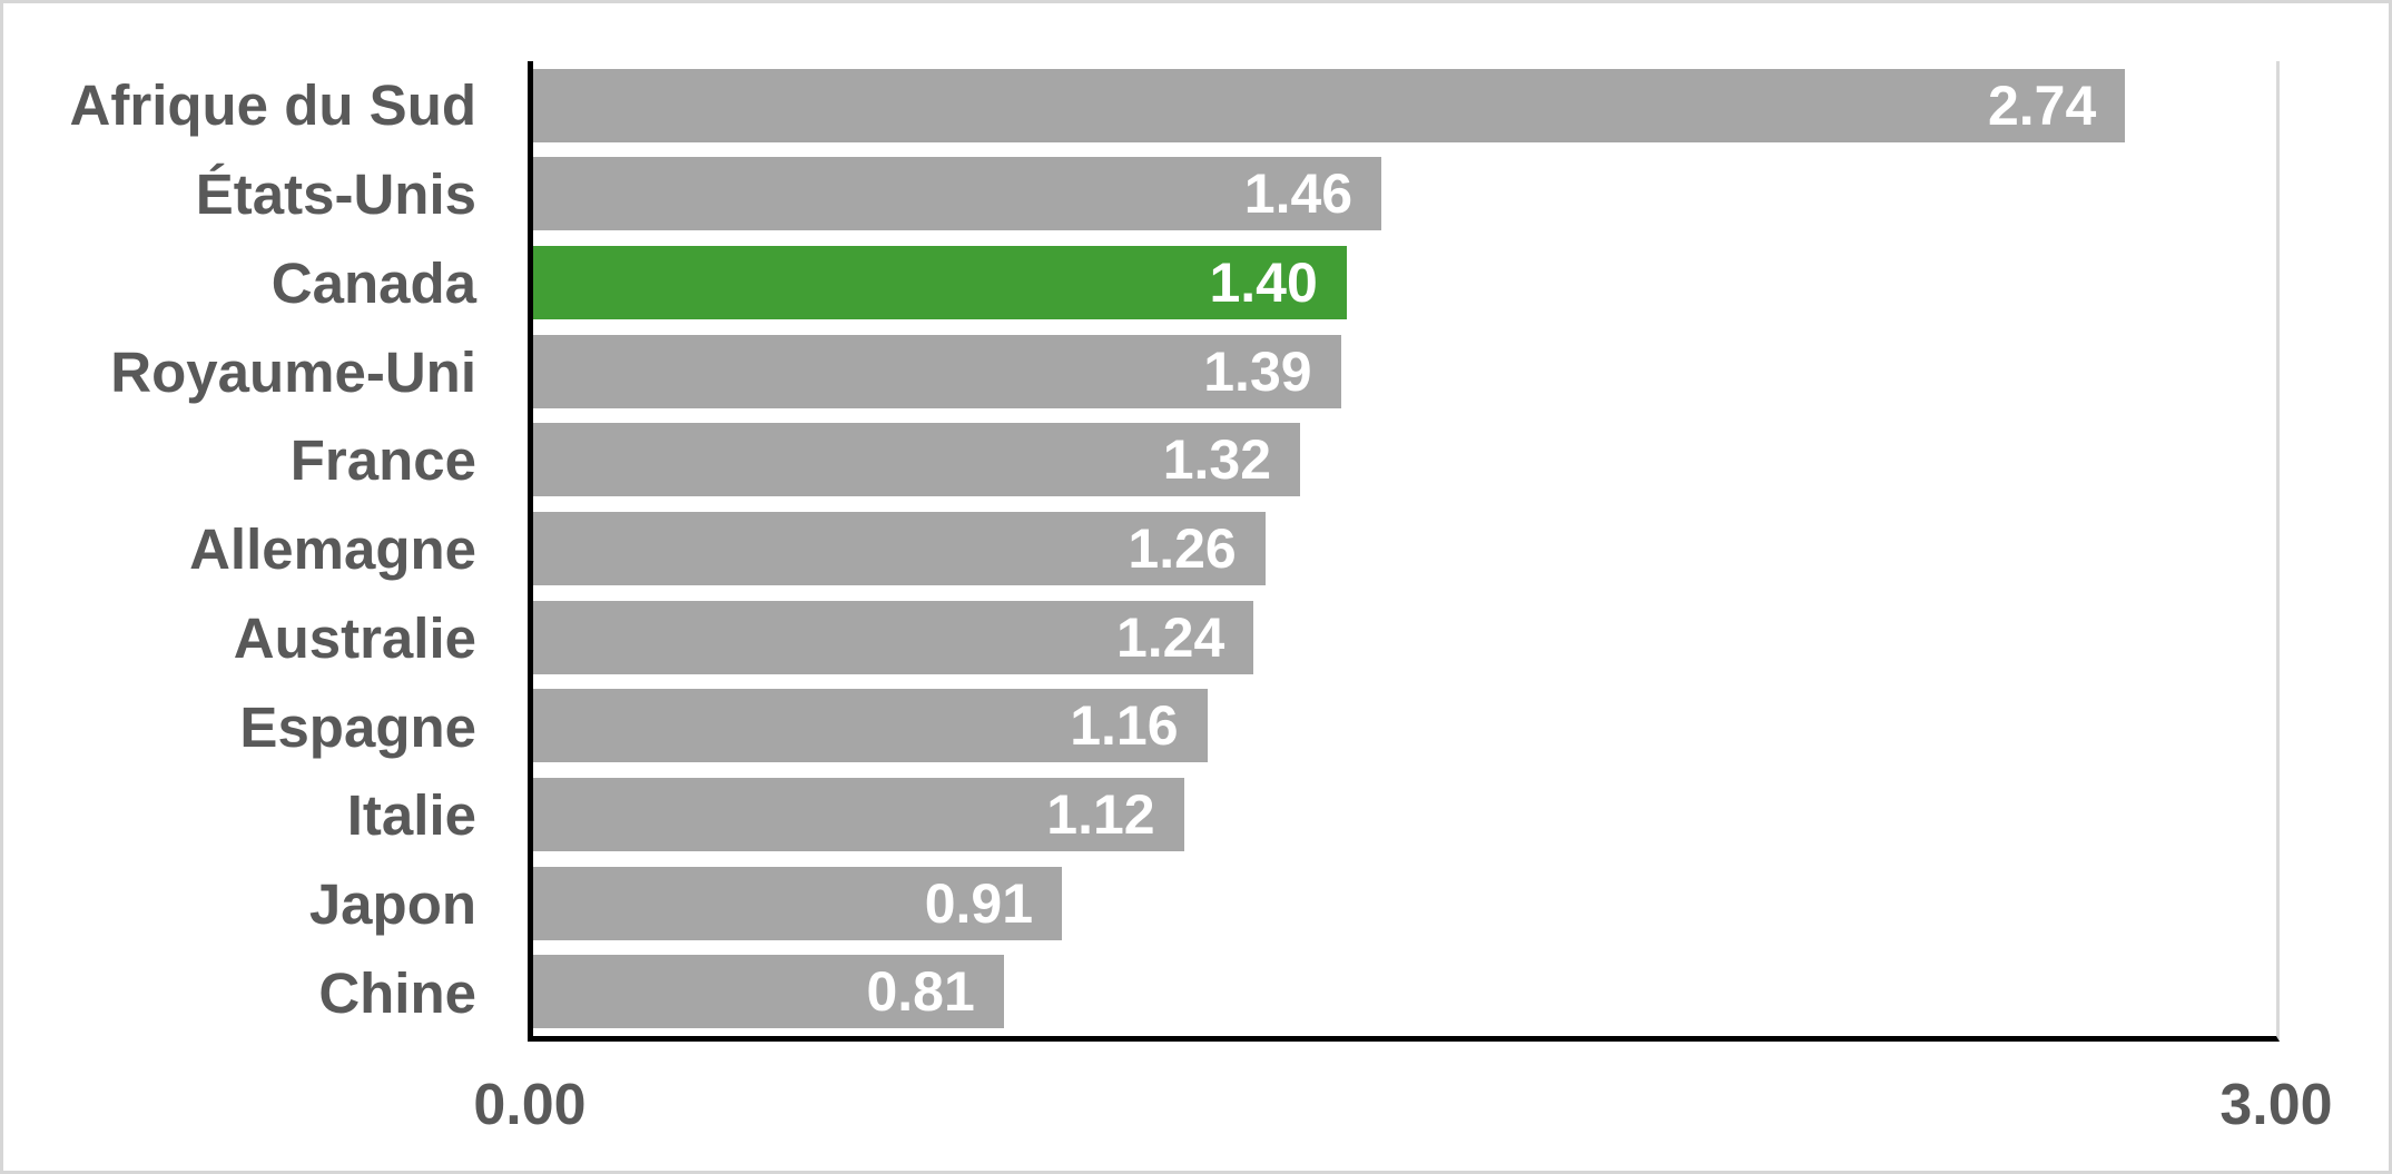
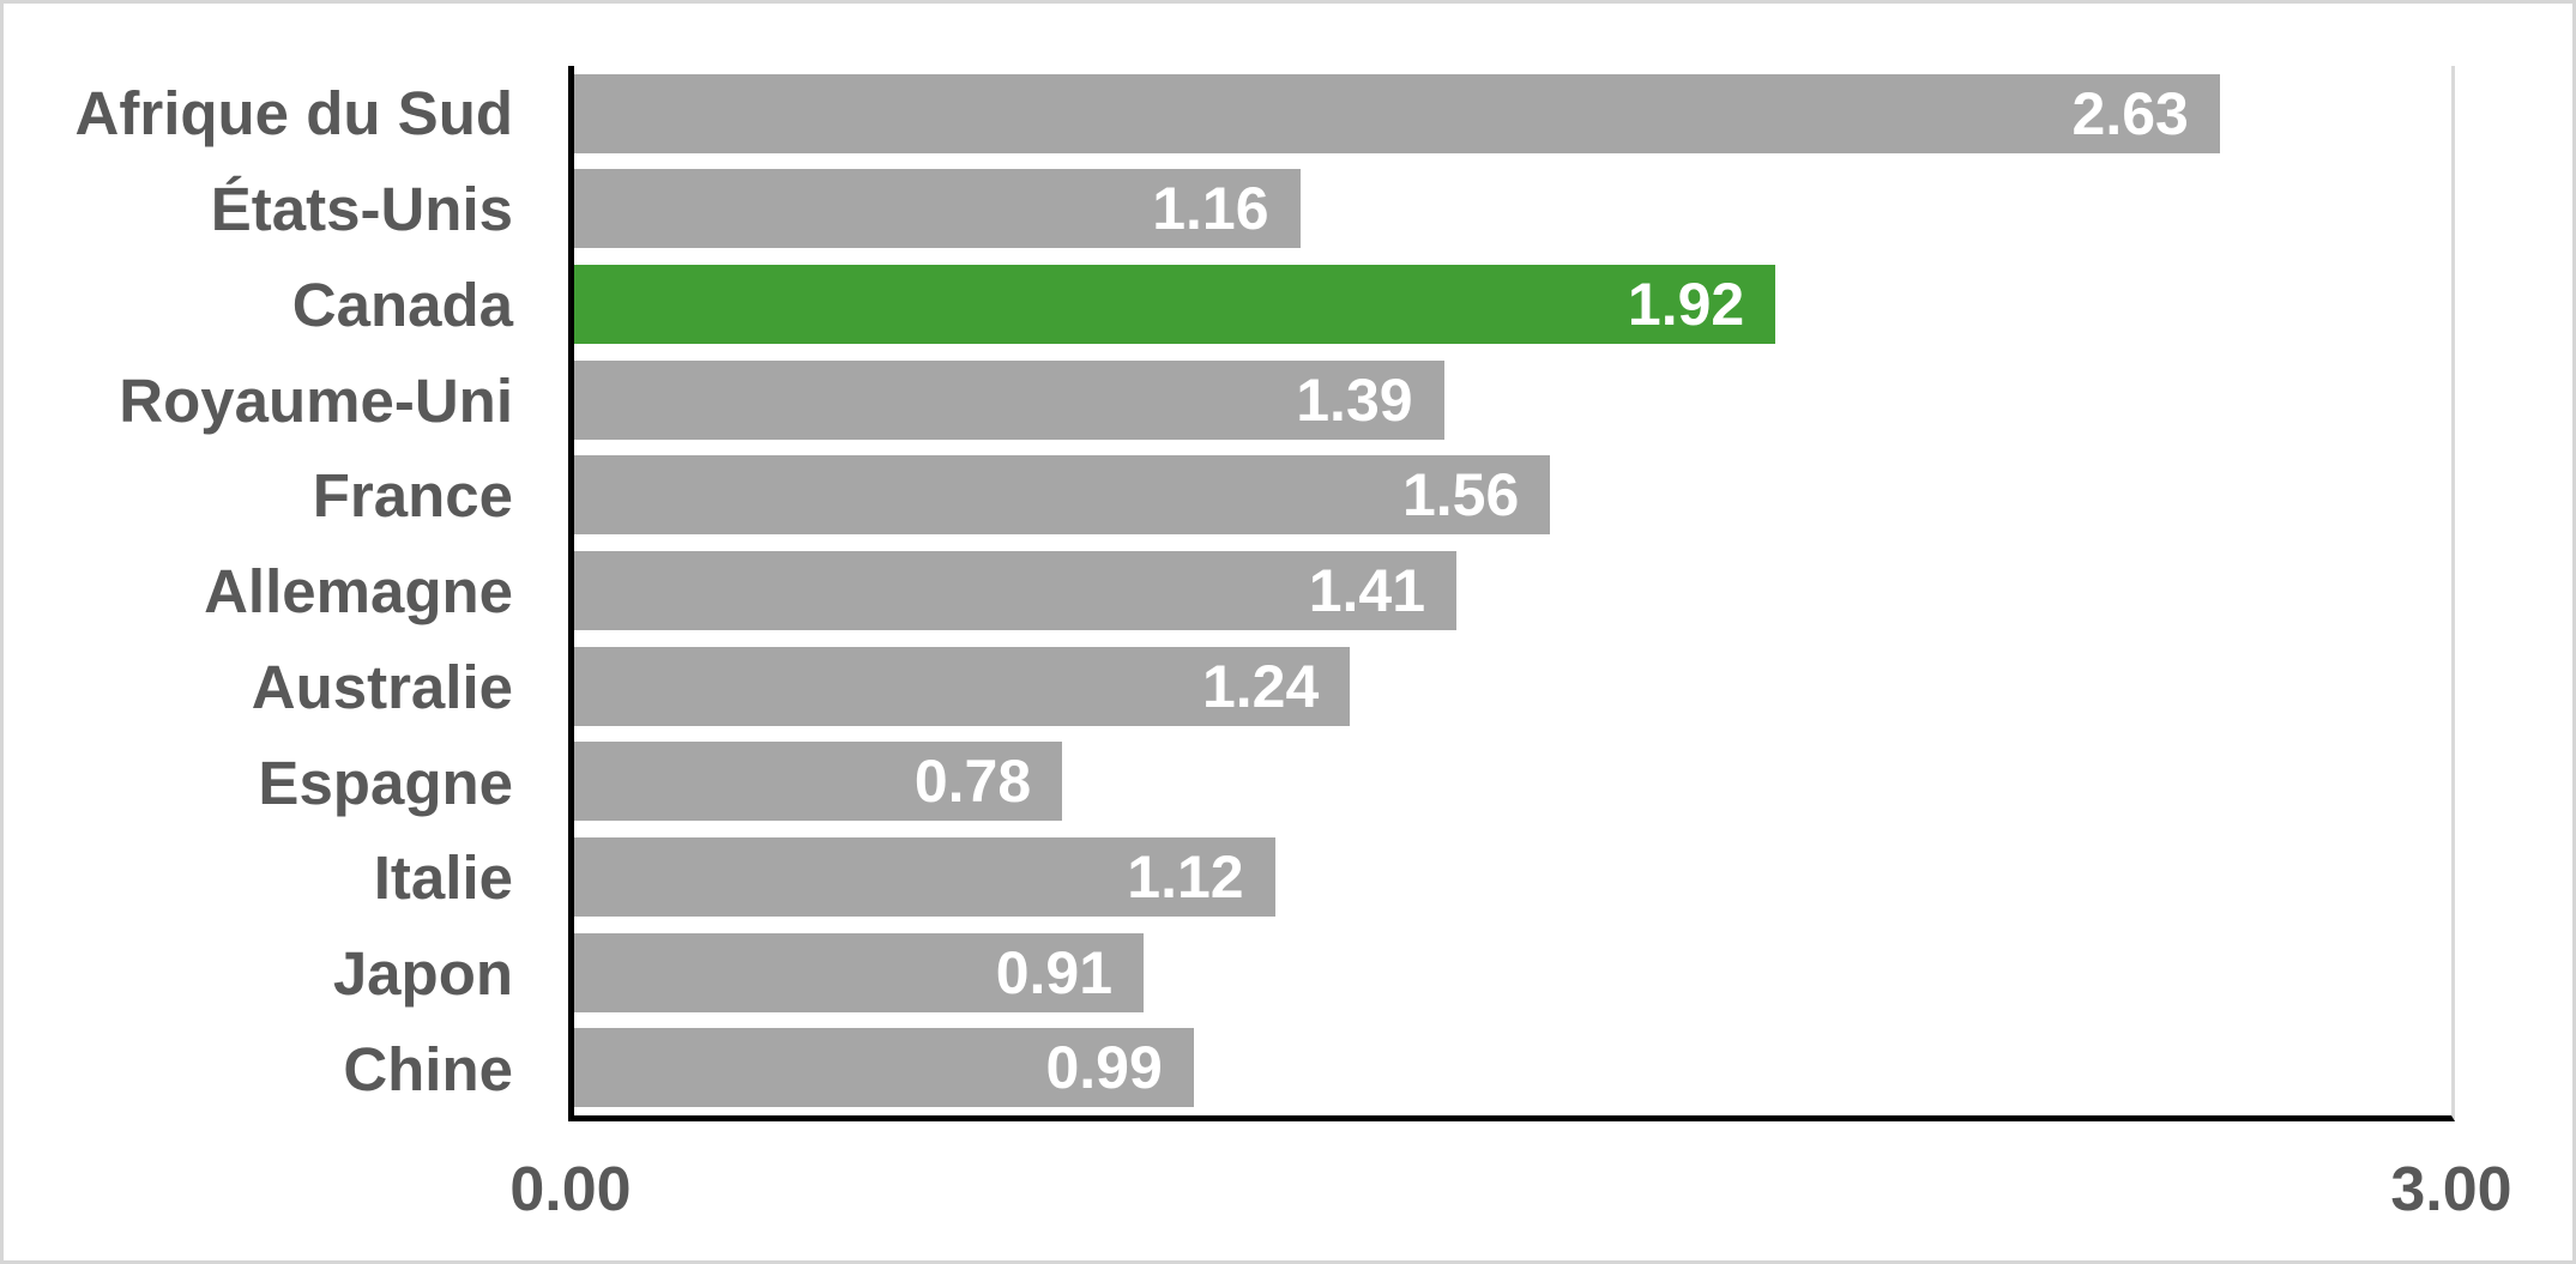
Afrique du Sud: 2.74 -> 2.63
États-Unis: 1.46 -> 1.16
Canada: 1.40 -> 1.92
France: 1.32 -> 1.56
Allemagne: 1.26 -> 1.41
Espagne: 1.16 -> 0.78
Chine: 0.81 -> 0.99
